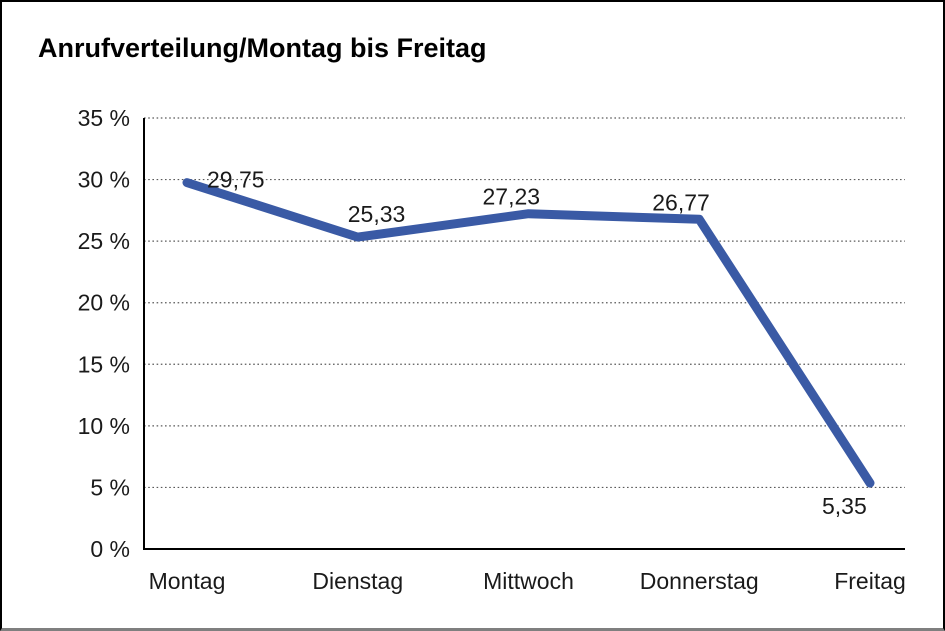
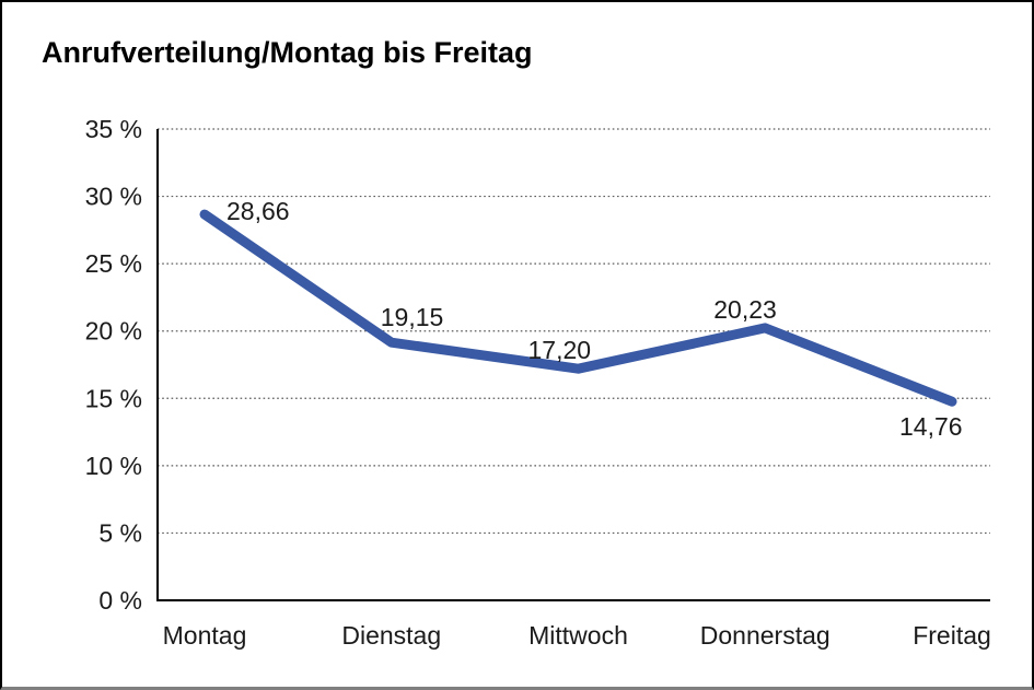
Montag: 29,75 -> 28,66
Dienstag: 25,33 -> 19,15
Mittwoch: 27,23 -> 17,20
Donnerstag: 26,77 -> 20,23
Freitag: 5,35 -> 14,76
